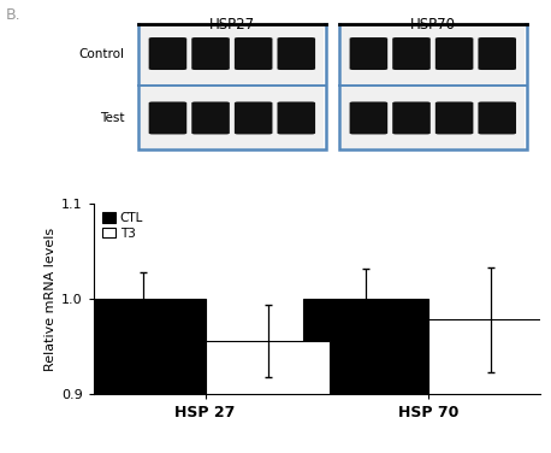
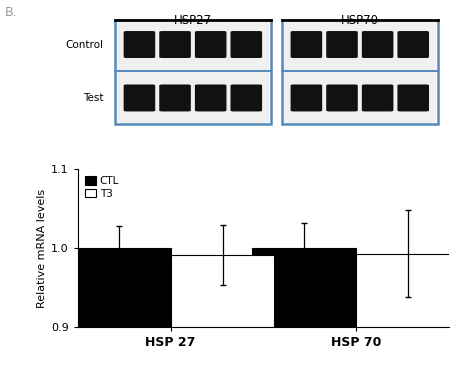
T3/HSP 27: 0.956 -> 0.991
T3/HSP 70: 0.978 -> 0.993
